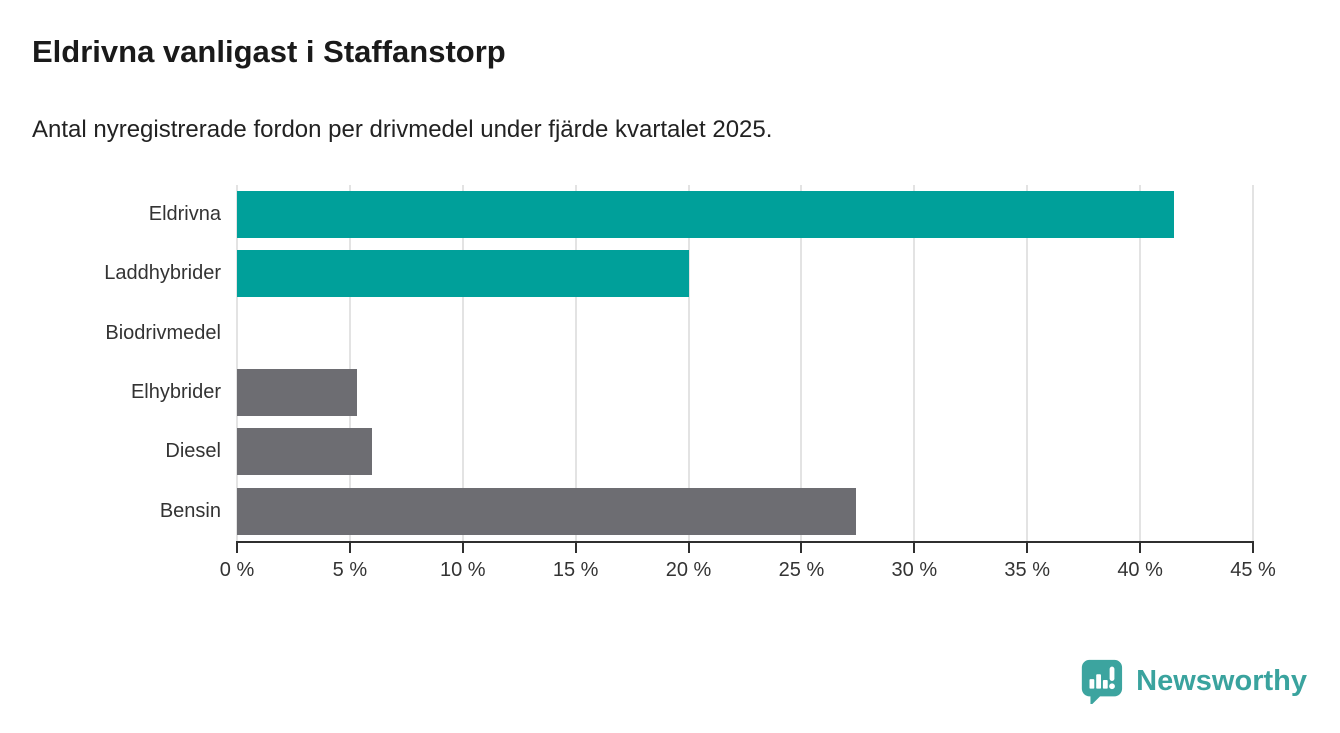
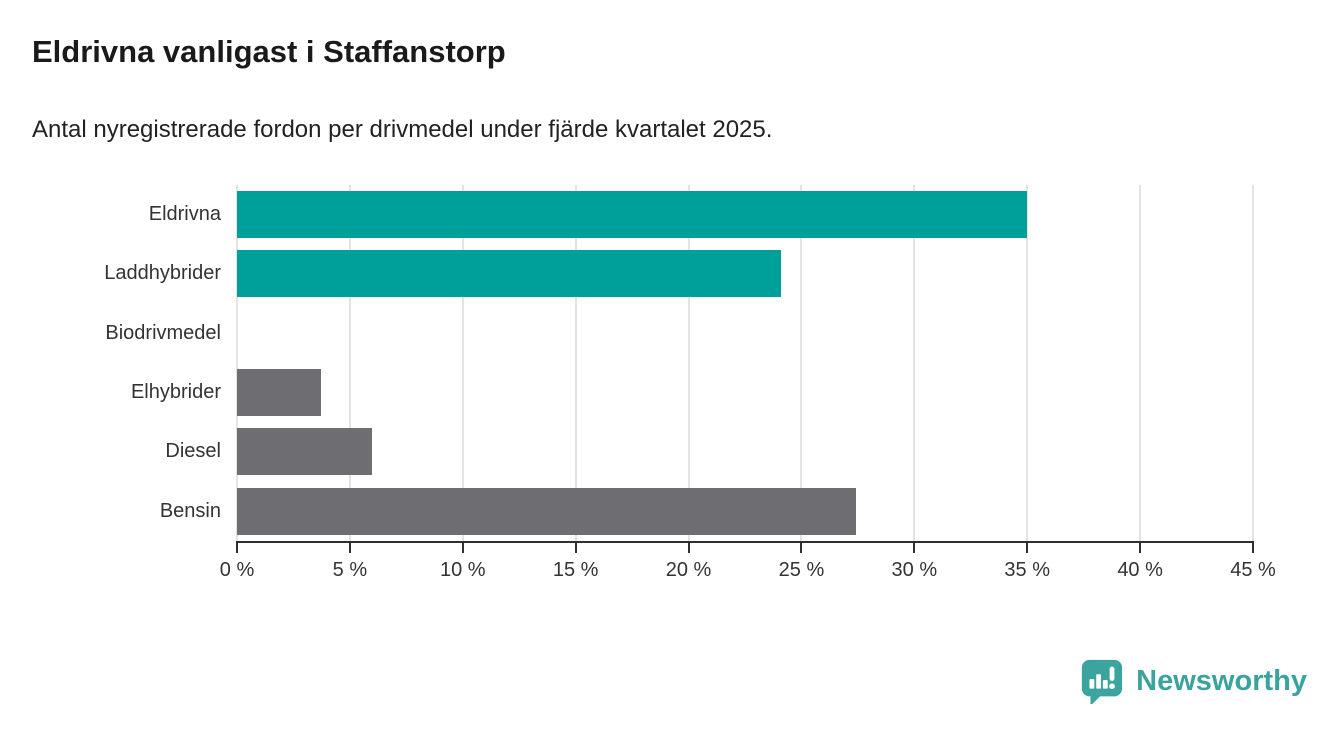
Eldrivna: 41.5% -> 35.0%
Laddhybrider: 20.0% -> 24.1%
Elhybrider: 5.3% -> 3.7%
